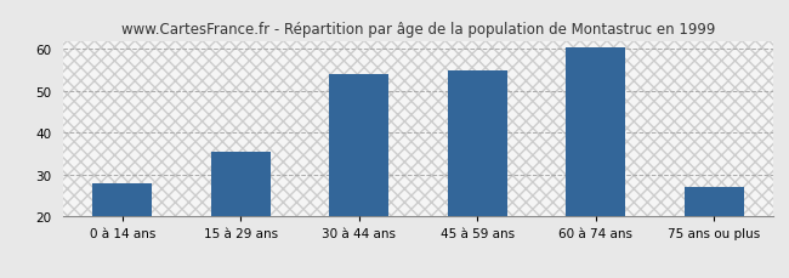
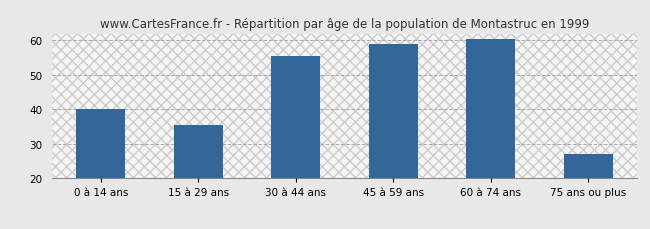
0 à 14 ans: 28.0 -> 40.0
30 à 44 ans: 54.0 -> 55.5
45 à 59 ans: 55.0 -> 59.0
